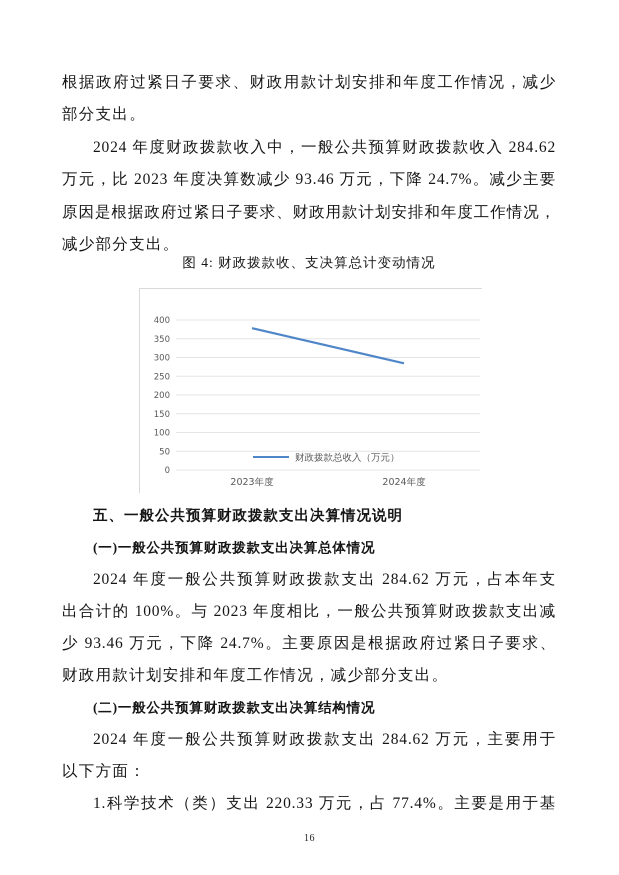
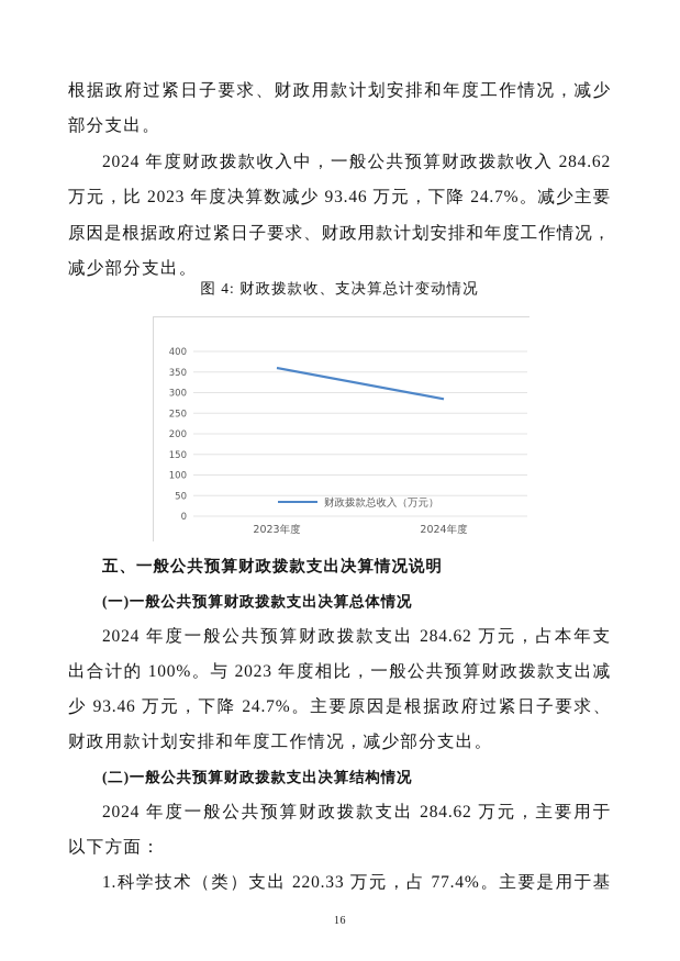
2023年度: 380 -> 360
